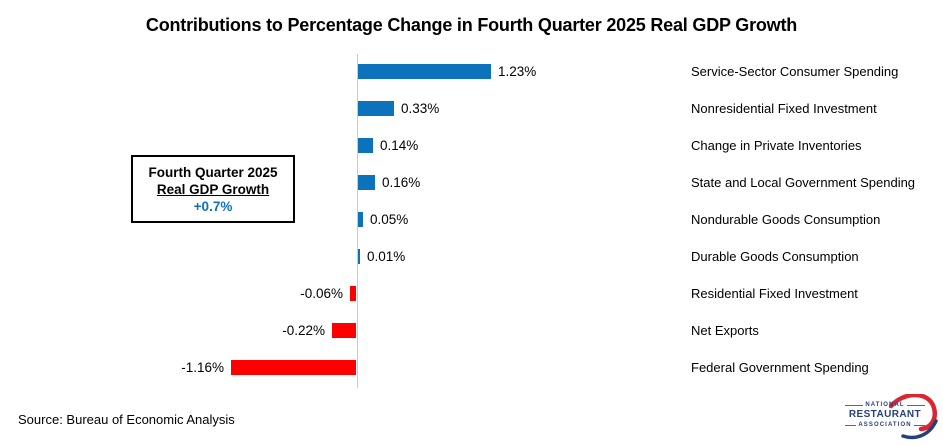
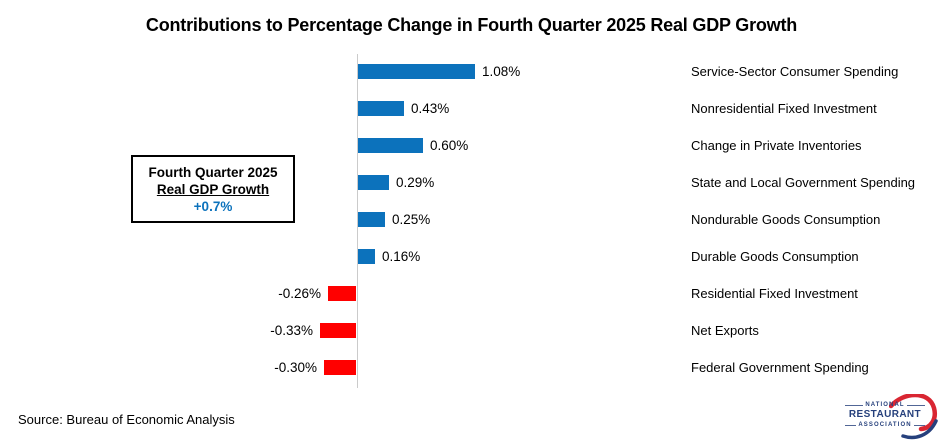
Service-Sector Consumer Spending: 1.23% -> 1.08%
Nonresidential Fixed Investment: 0.33% -> 0.43%
Change in Private Inventories: 0.14% -> 0.60%
State and Local Government Spending: 0.16% -> 0.29%
Nondurable Goods Consumption: 0.05% -> 0.25%
Durable Goods Consumption: 0.01% -> 0.16%
Residential Fixed Investment: -0.06% -> -0.26%
Net Exports: -0.22% -> -0.33%
Federal Government Spending: -1.16% -> -0.30%
